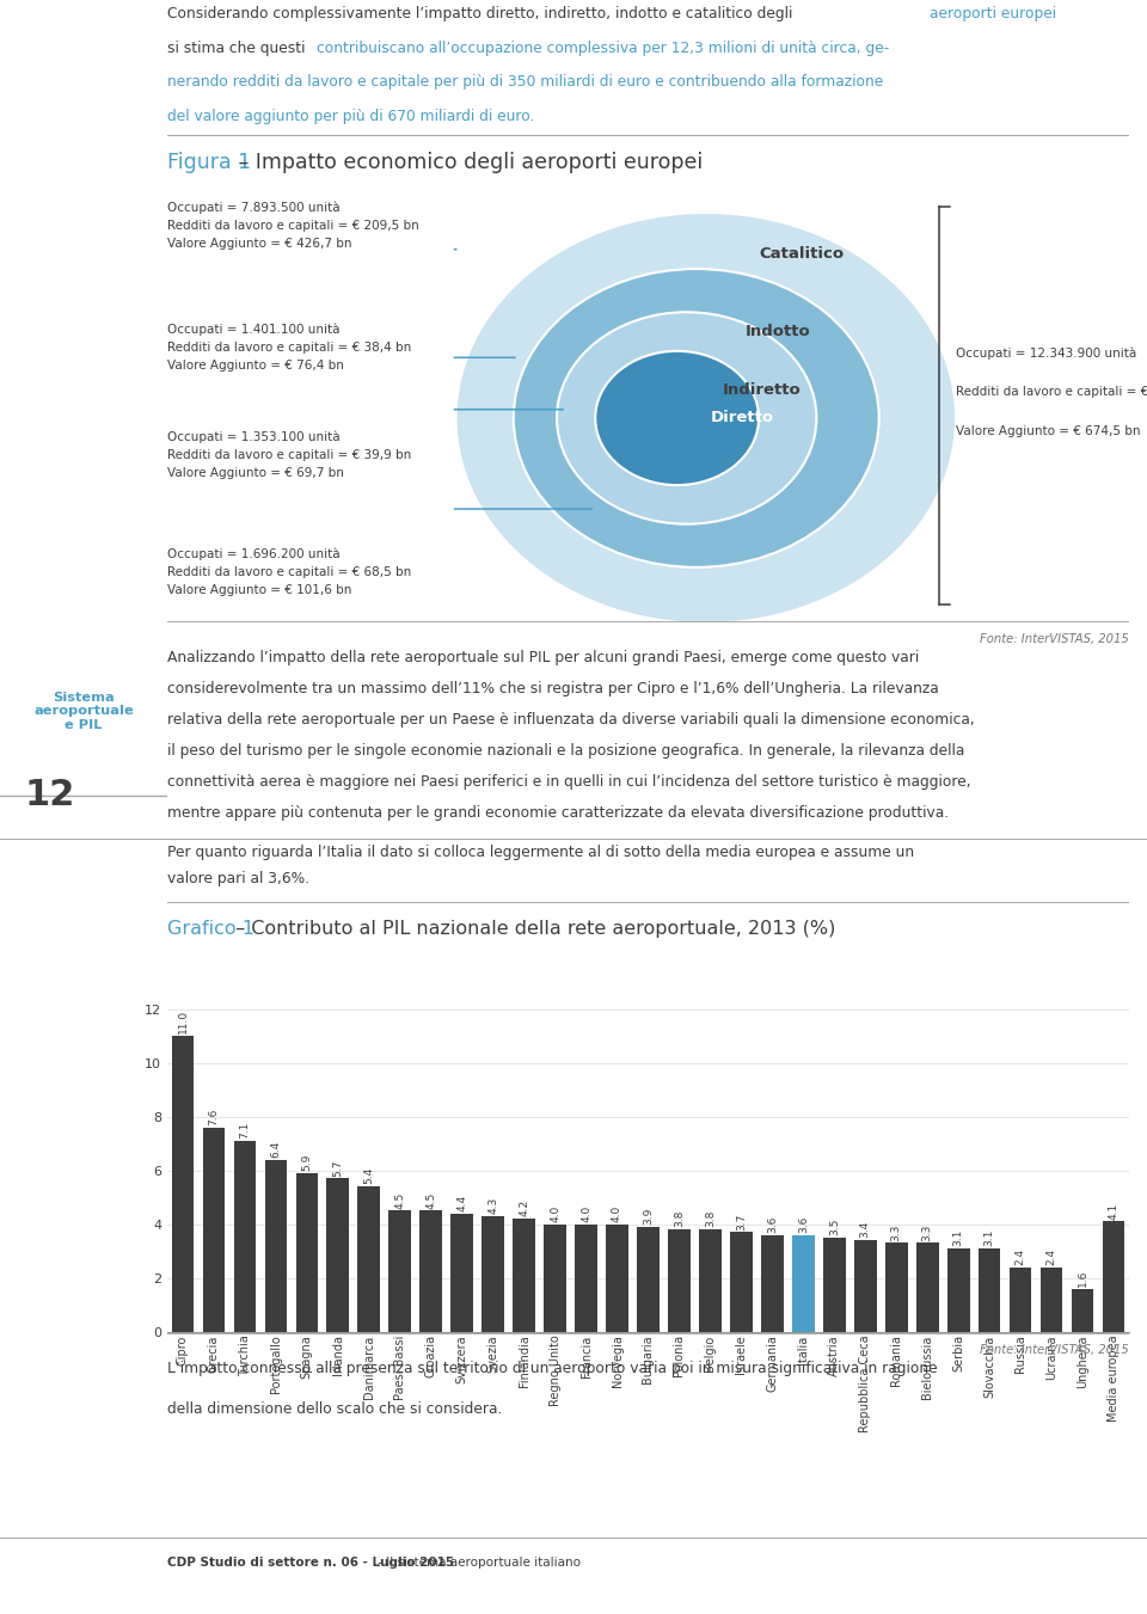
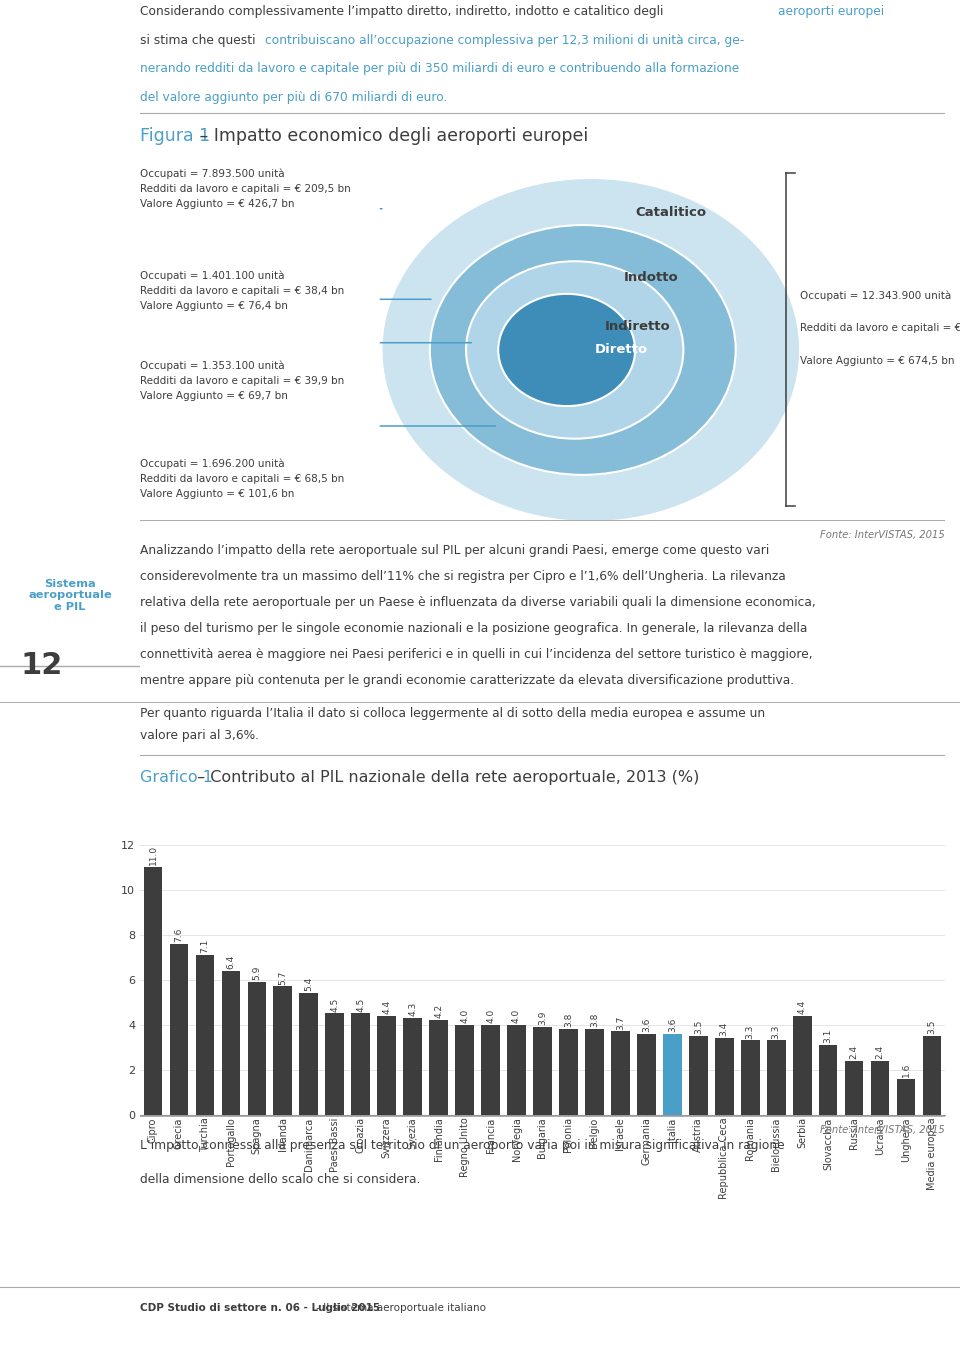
Serbia: 3.1 -> 4.4
Media europea: 4.1 -> 3.5
